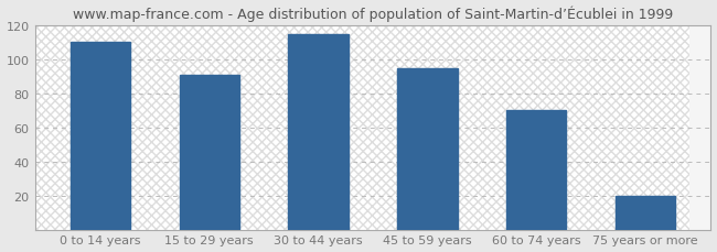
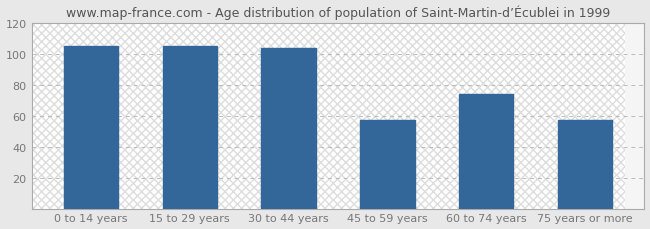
0 to 14 years: 110 -> 105
15 to 29 years: 91 -> 105
30 to 44 years: 115 -> 104
45 to 59 years: 95 -> 57
60 to 74 years: 70 -> 74
75 years or more: 20 -> 57
